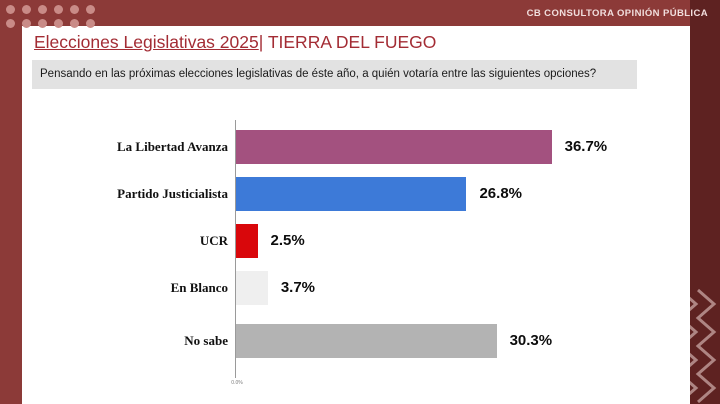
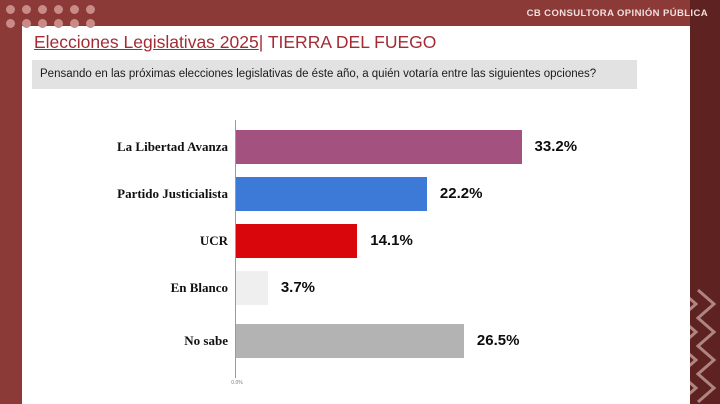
La Libertad Avanza: 36.7% -> 33.2%
Partido Justicialista: 26.8% -> 22.2%
UCR: 2.5% -> 14.1%
No sabe: 30.3% -> 26.5%
